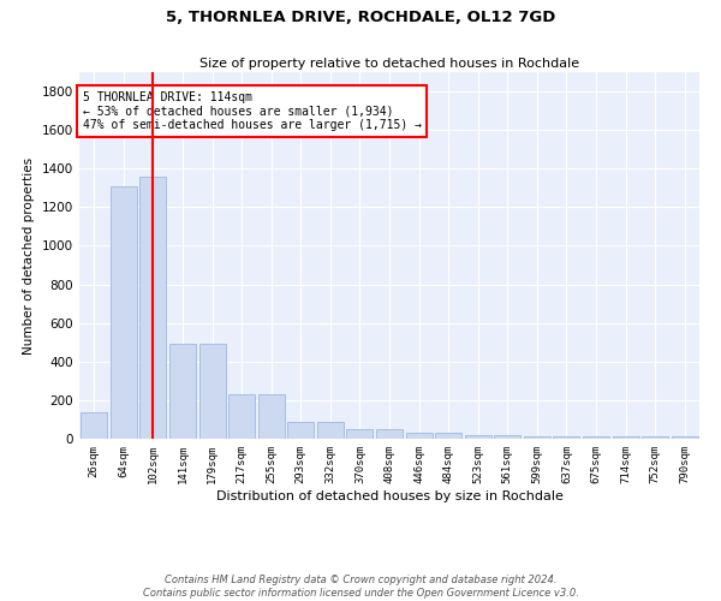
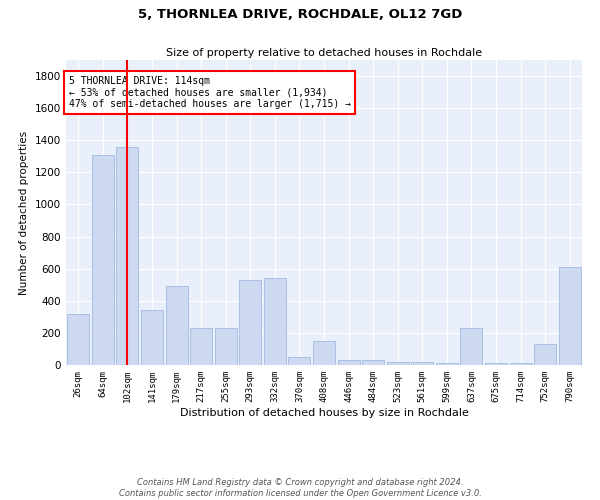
26sqm: 140 -> 320
141sqm: 490 -> 340
293sqm: 90 -> 530
332sqm: 90 -> 540
408sqm: 50 -> 150
637sqm: 20 -> 230
752sqm: 10 -> 130
790sqm: 10 -> 610
